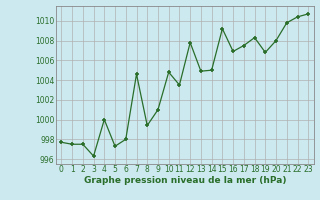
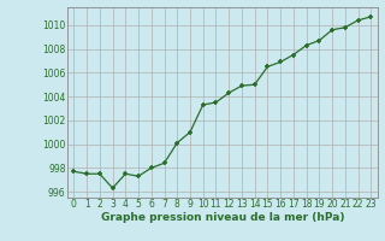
4: 1000.0 -> 997.5
7: 1004.6 -> 998.4
8: 999.4 -> 1000.1
10: 1004.8 -> 1003.3
12: 1007.8 -> 1004.3
15: 1009.2 -> 1006.5
19: 1006.8 -> 1008.7
20: 1008.0 -> 1009.6
